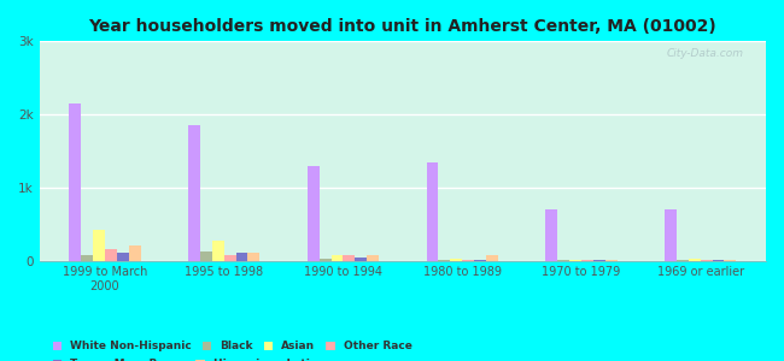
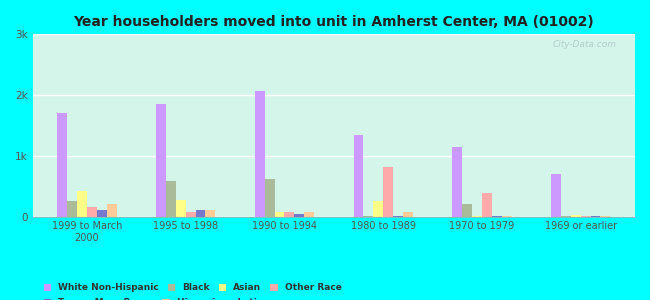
White Non-Hispanic/1999 to March 2000: 2.15k -> 1.70k
Black/1999 to March 2000: 0.08k -> 0.26k
Black/1995 to 1998: 0.12k -> 0.58k
White Non-Hispanic/1990 to 1994: 1.30k -> 2.06k
Black/1990 to 1994: 0.02k -> 0.62k
Asian/1980 to 1989: 0.02k -> 0.26k
Other Race/1980 to 1989: 0.02k -> 0.82k
White Non-Hispanic/1970 to 1979: 0.70k -> 1.14k
Black/1970 to 1979: 0.01k -> 0.20k
Other Race/1970 to 1979: 0.00k -> 0.38k
